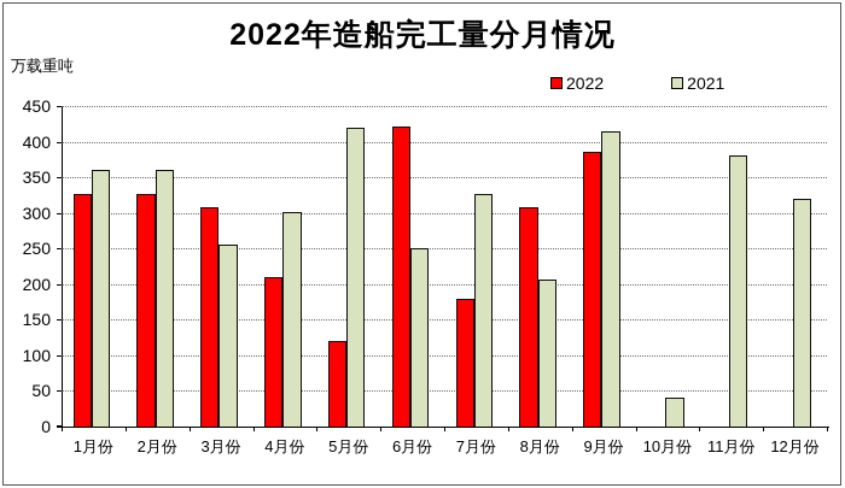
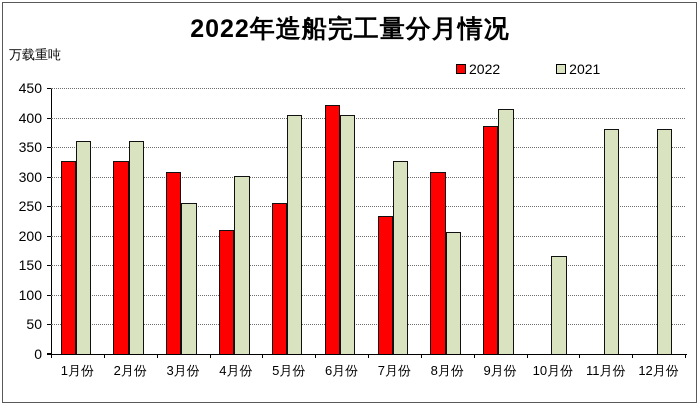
2022/5月份: 120 -> 260
2021/5月份: 420 -> 400
2021/6月份: 250 -> 400
2022/7月份: 180 -> 230
2021/10月份: 40 -> 160
2021/12月份: 320 -> 380
